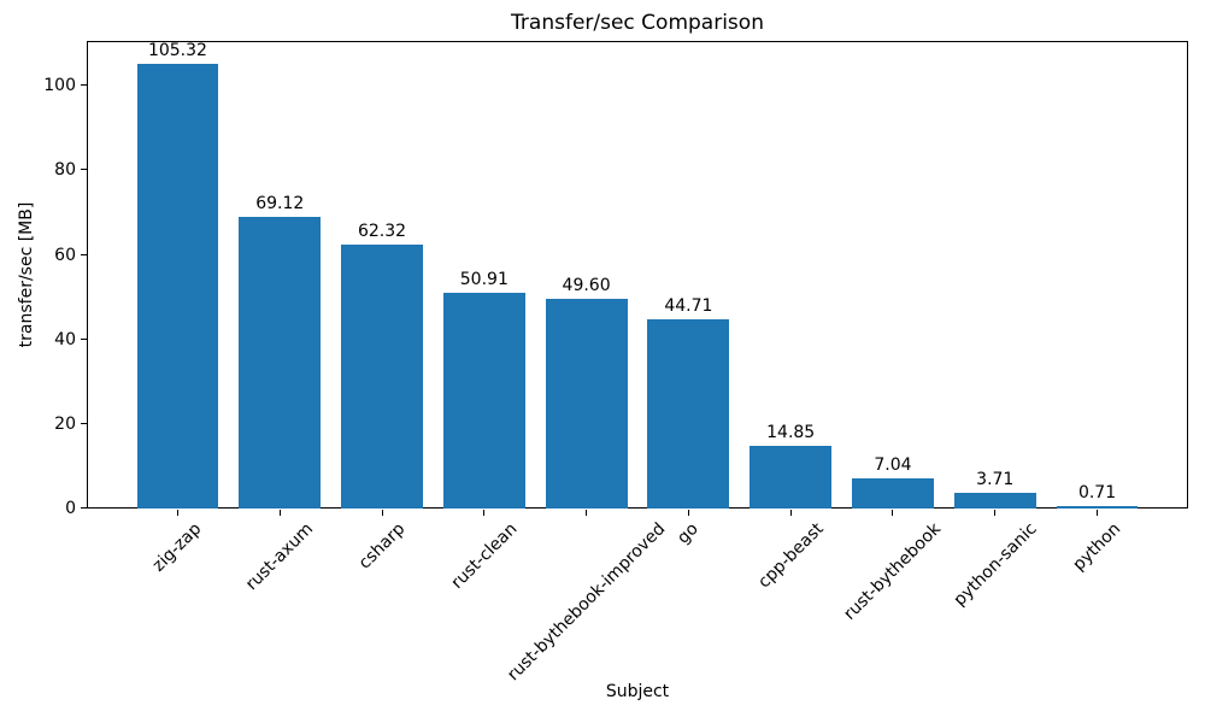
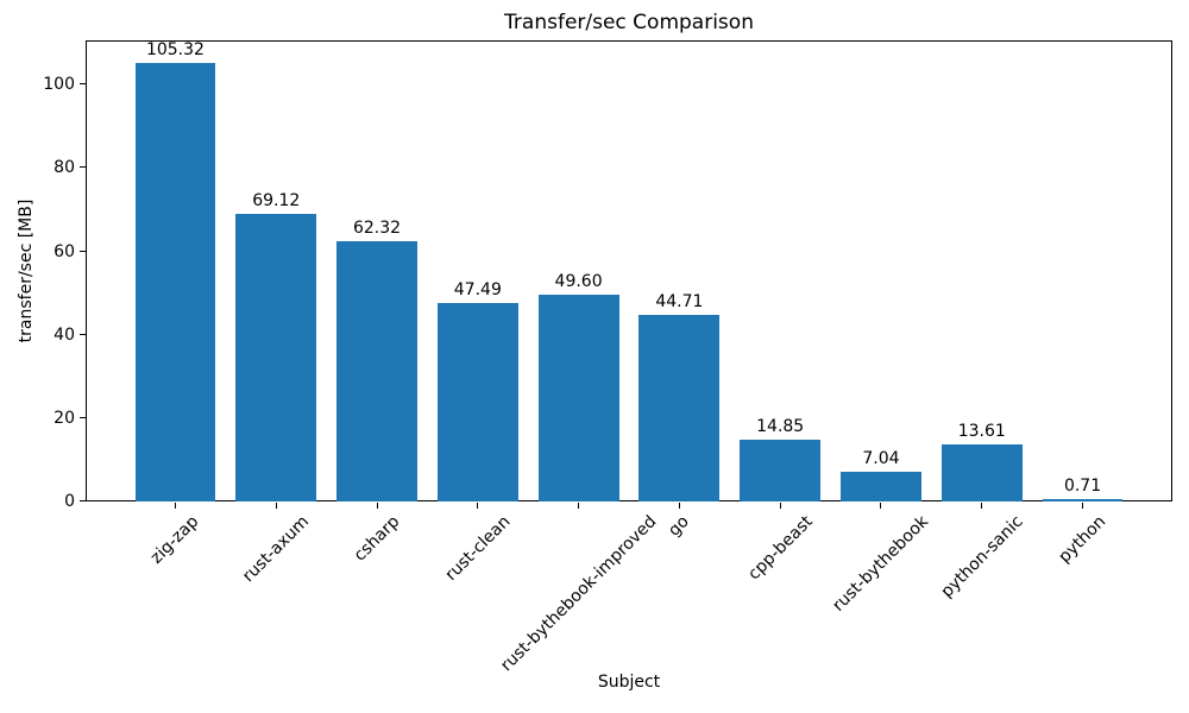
rust-clean: 50.91 -> 47.49
python-sanic: 3.71 -> 13.61
